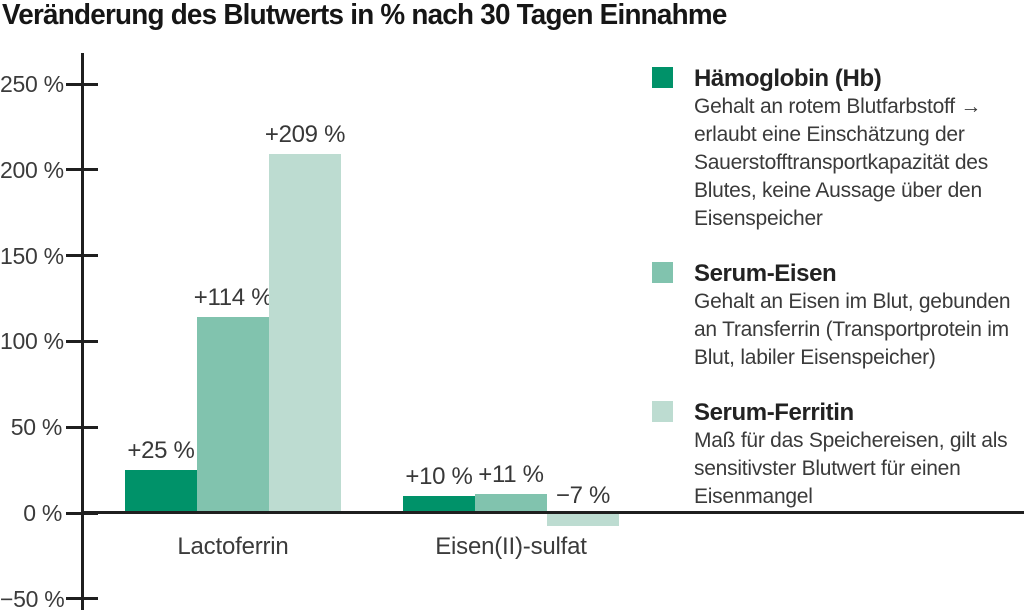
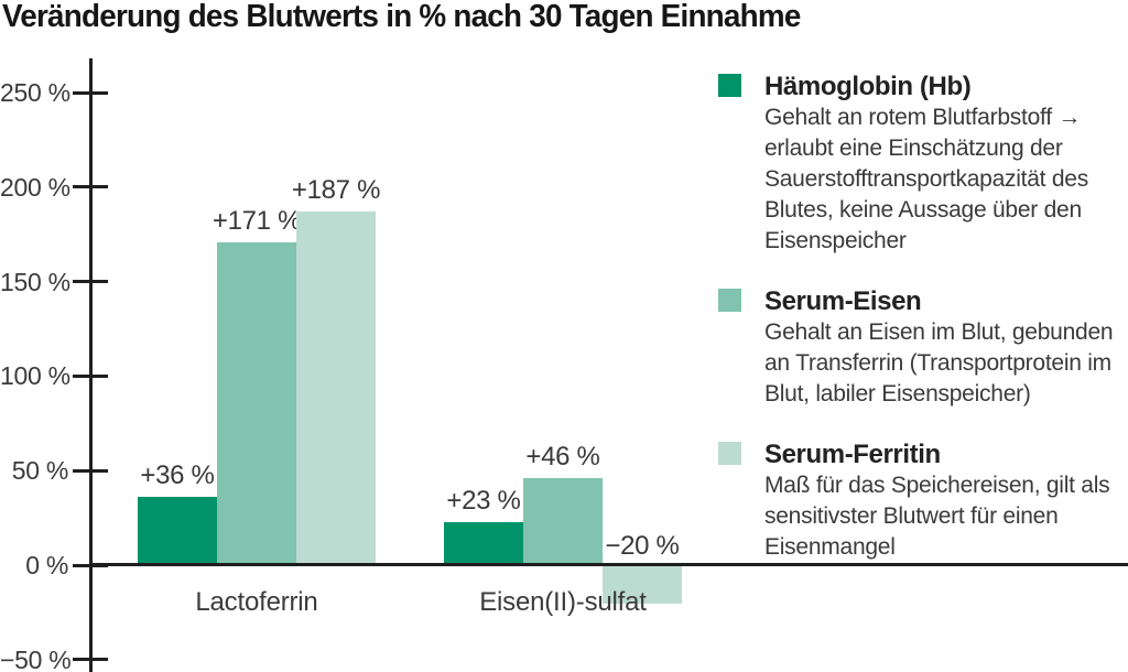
Hämoglobin (Hb)/Lactoferrin: +25 -> +36
Serum-Eisen/Lactoferrin: +114 -> +171
Serum-Ferritin/Lactoferrin: +209 -> +187
Hämoglobin (Hb)/Eisen(II)-sulfat: +10 -> +23
Serum-Eisen/Eisen(II)-sulfat: +11 -> +46
Serum-Ferritin/Eisen(II)-sulfat: −7 -> −20
